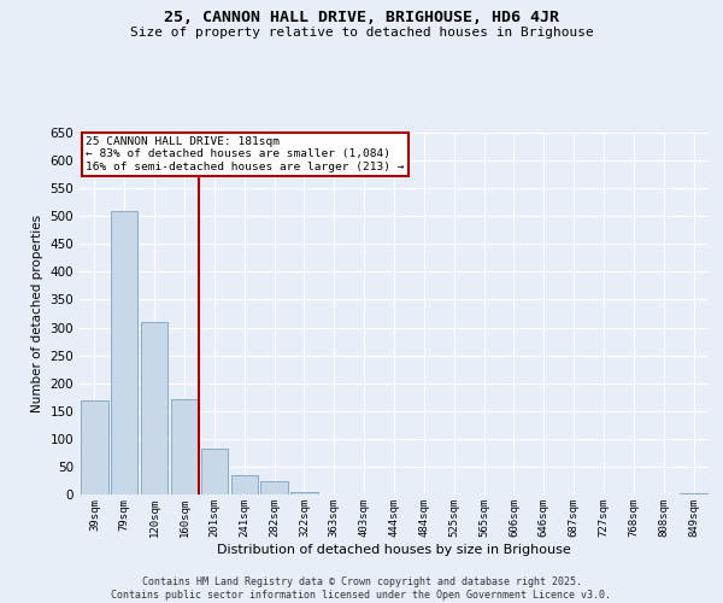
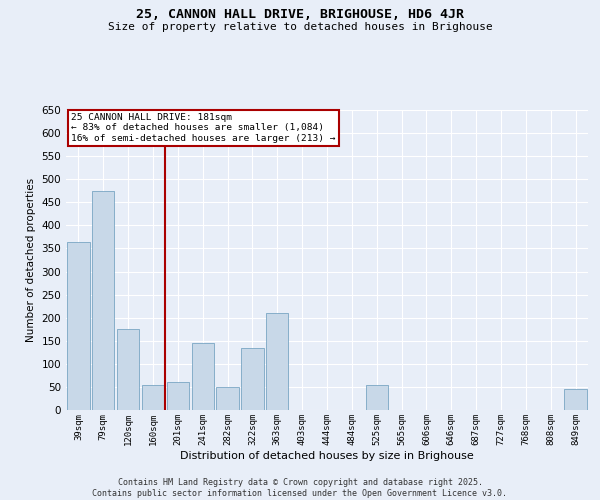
39sqm: 170 -> 365
79sqm: 510 -> 475
120sqm: 310 -> 175
160sqm: 172 -> 55
201sqm: 82 -> 60
241sqm: 35 -> 145
282sqm: 24 -> 50
322sqm: 5 -> 135
363sqm: 1 -> 210
525sqm: 1 -> 55
849sqm: 2 -> 45
